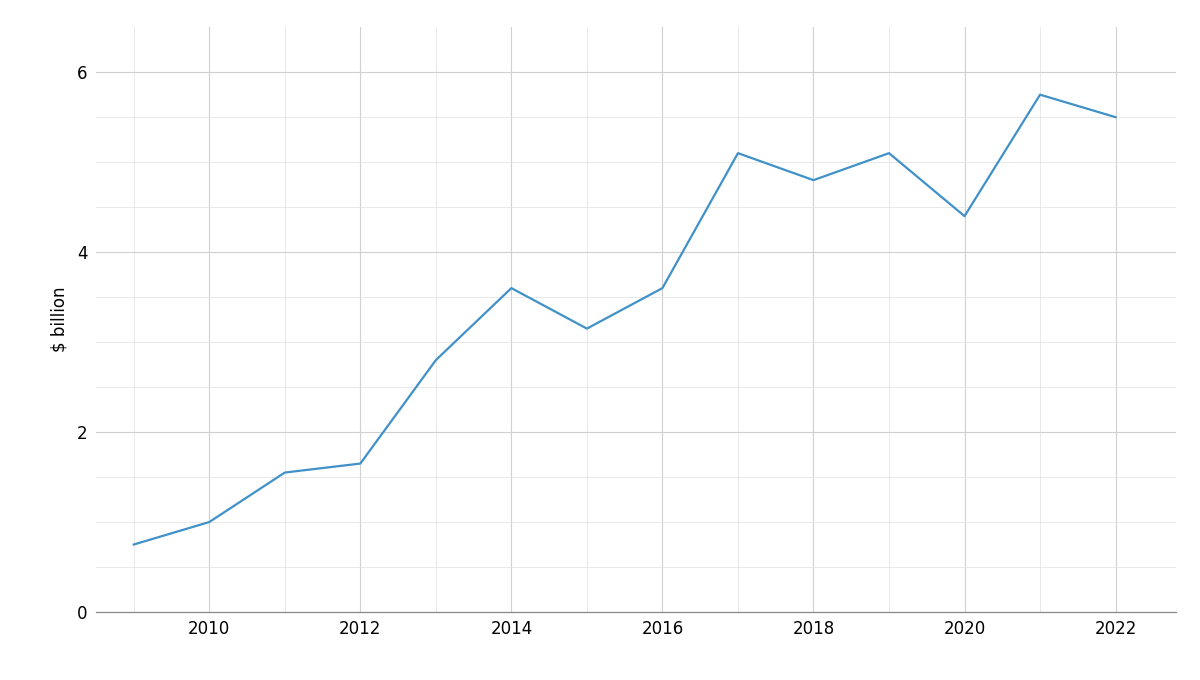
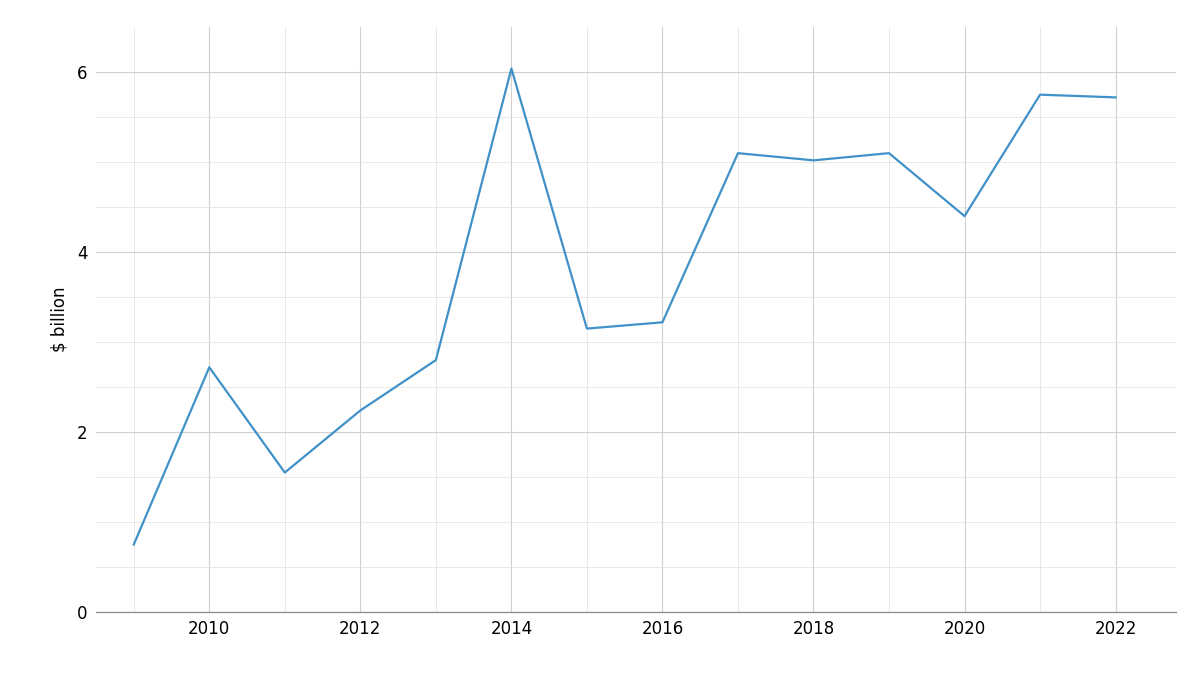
2010: 1.00 -> 2.72
2012: 1.65 -> 2.24
2014: 3.60 -> 6.04
2016: 3.60 -> 3.22
2018: 4.80 -> 5.02
2022: 5.50 -> 5.72
